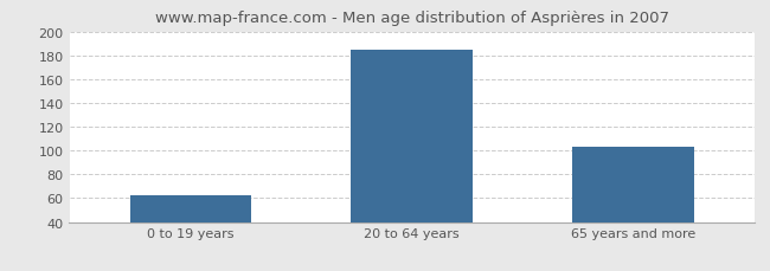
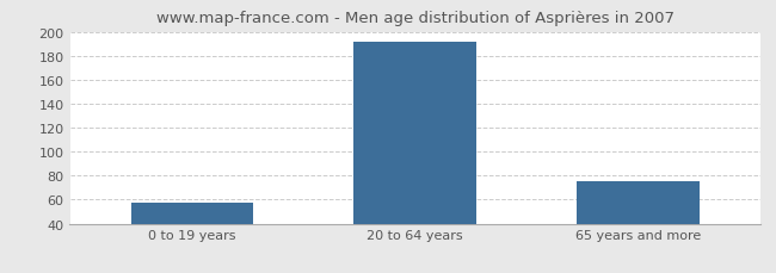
0 to 19 years: 62 -> 57
20 to 64 years: 185 -> 192
65 years and more: 103 -> 75
